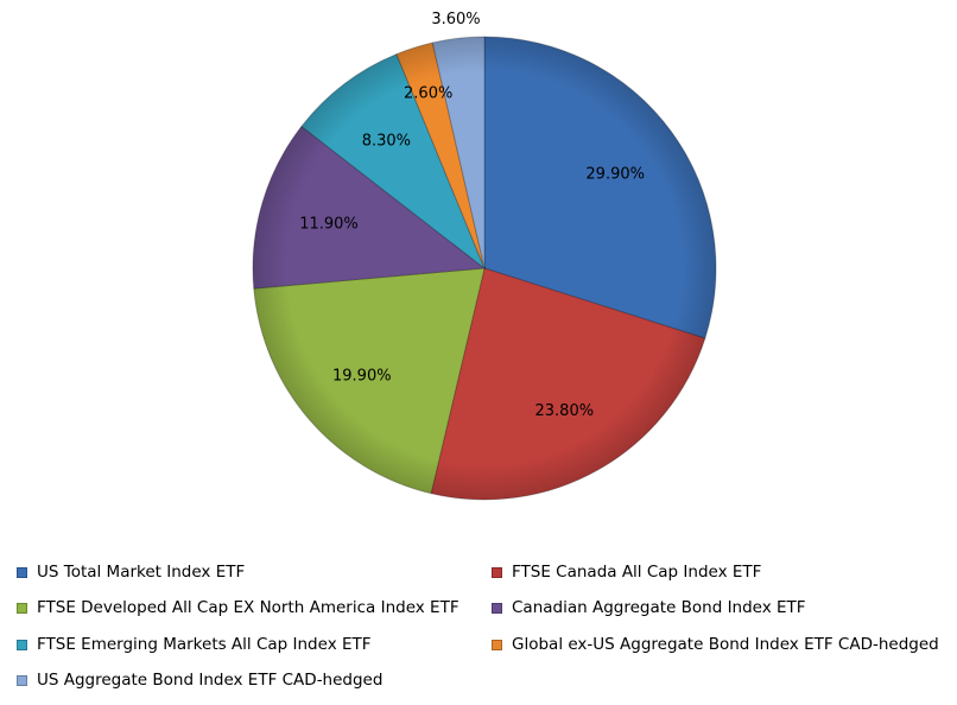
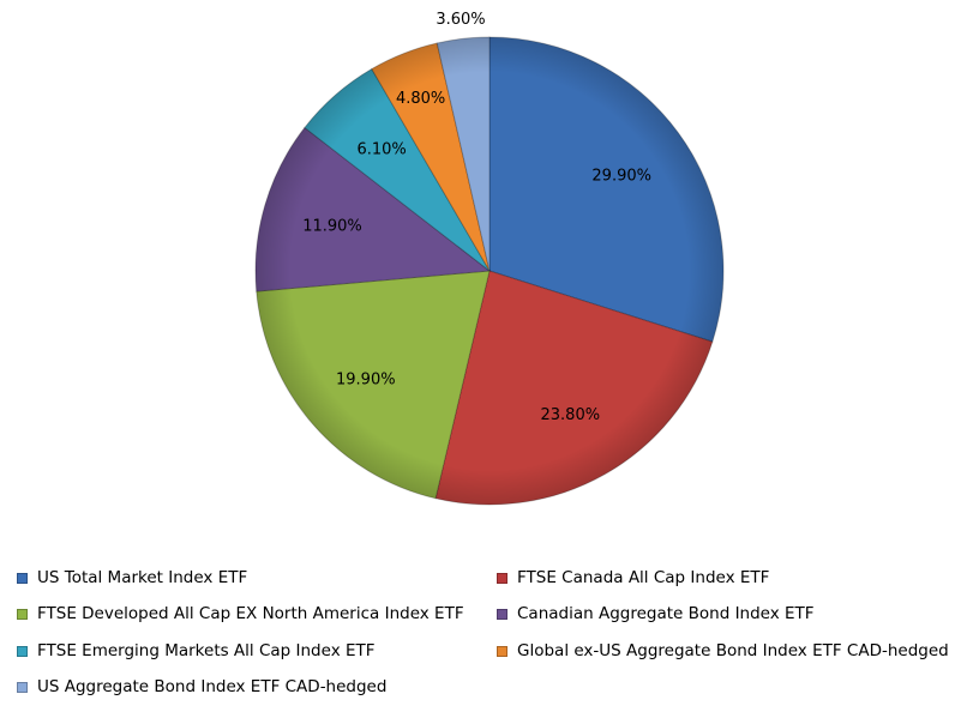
FTSE Emerging Markets All Cap Index ETF: 8.30% -> 6.10%
Global ex-US Aggregate Bond Index ETF CAD-hedged: 2.60% -> 4.80%
